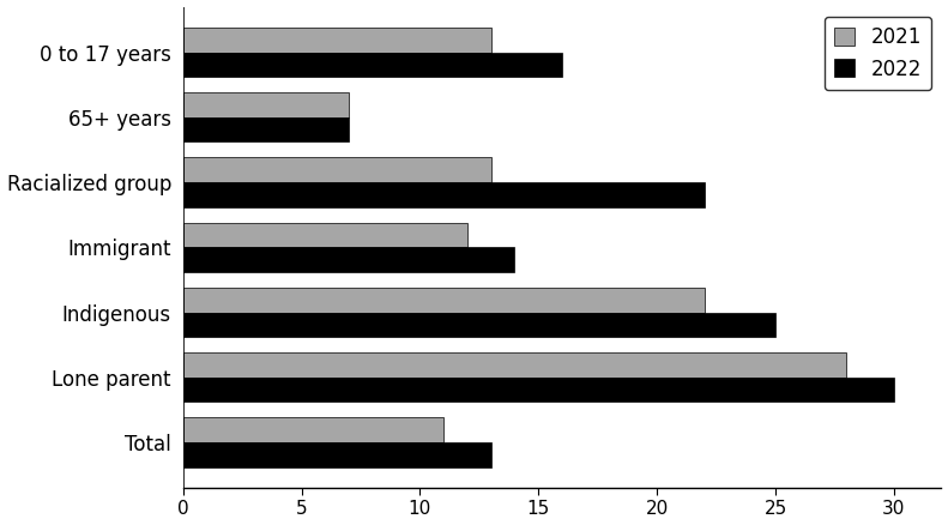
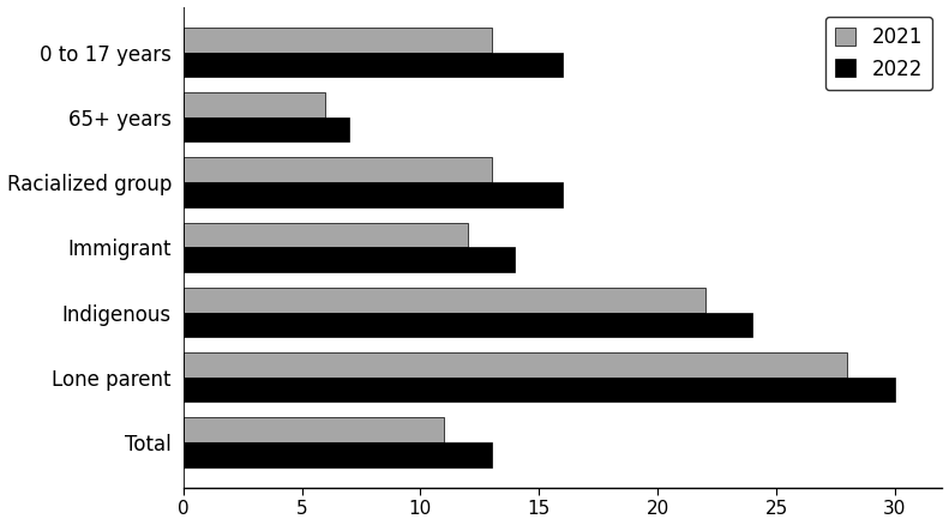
2021/65+ years: 7 -> 6
2022/Racialized group: 22 -> 16
2022/Indigenous: 25 -> 24
